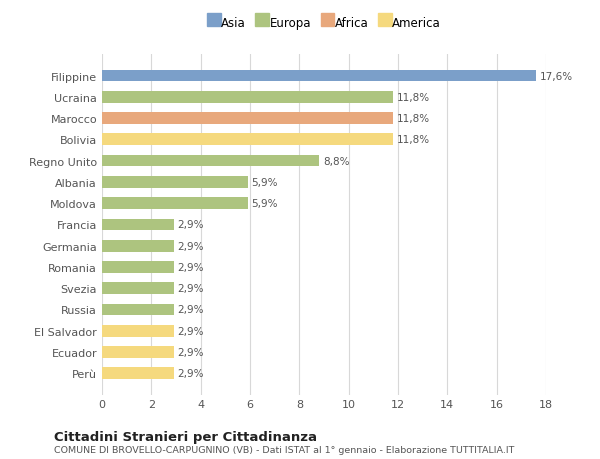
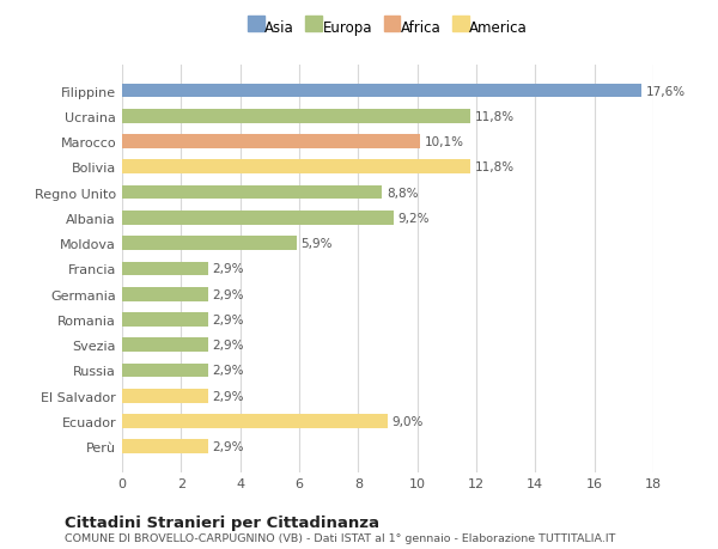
Marocco: 11,8% -> 10,1%
Albania: 5,9% -> 9,2%
Ecuador: 2,9% -> 9,0%
